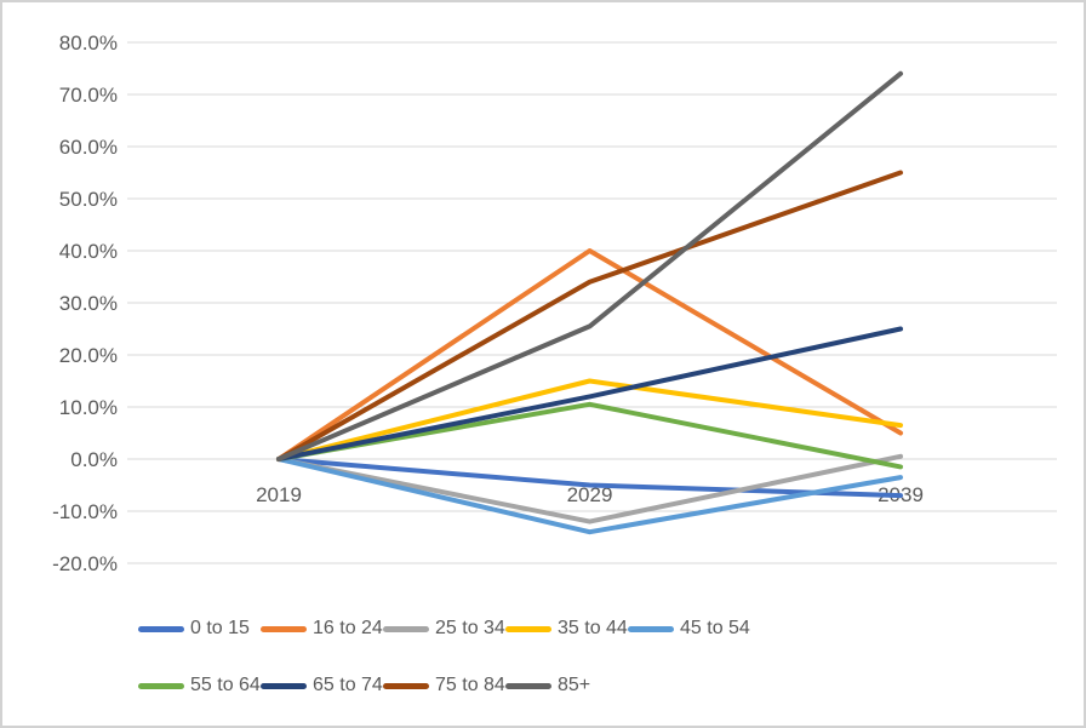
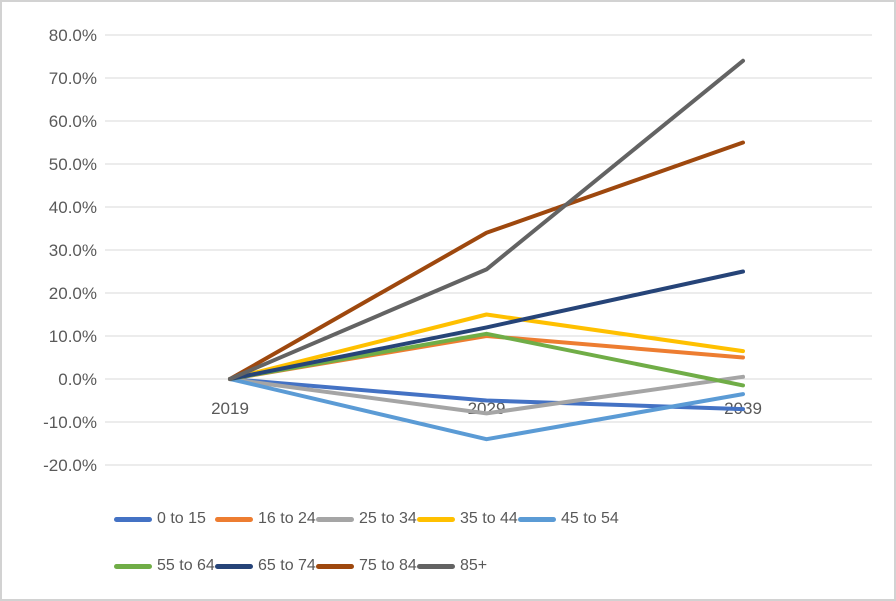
16 to 24/2029: 40% -> 10%
25 to 34/2029: -12% -> -8%
